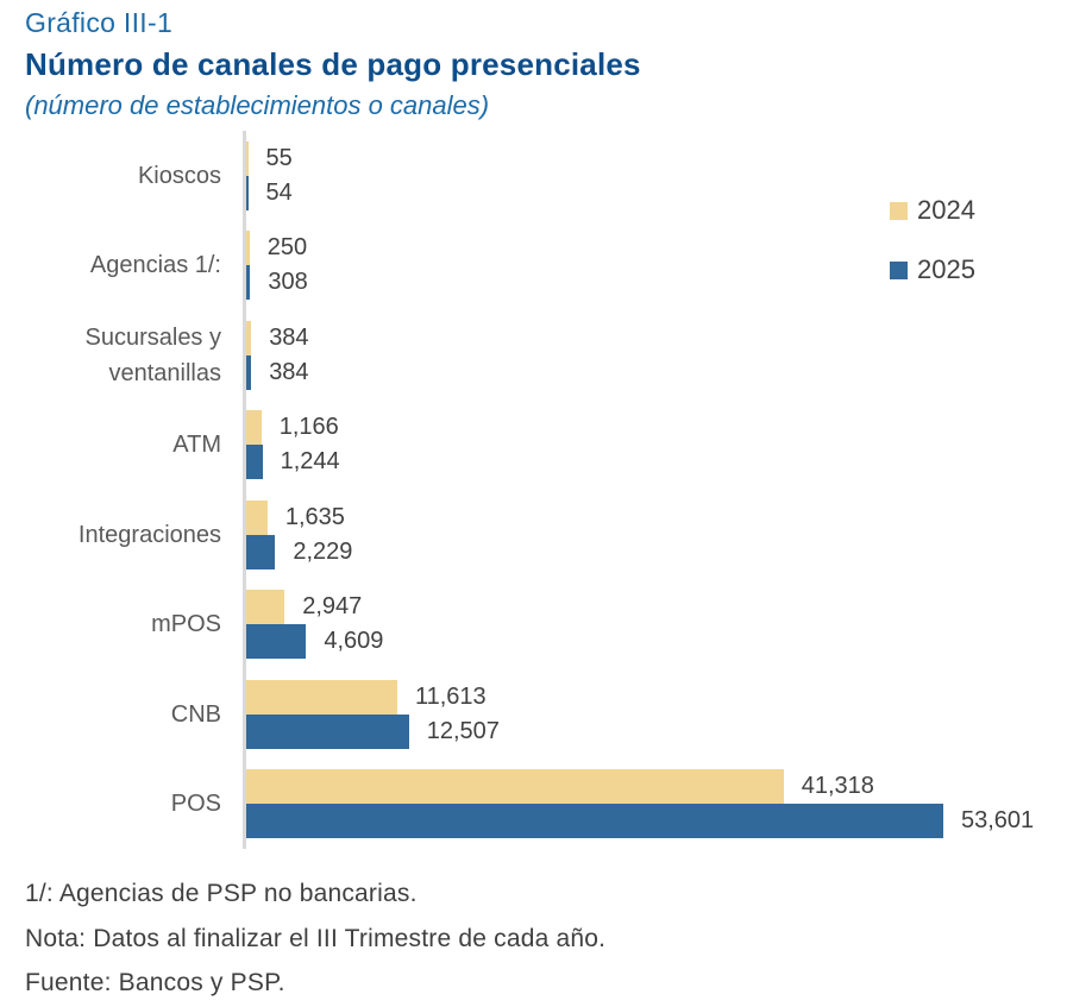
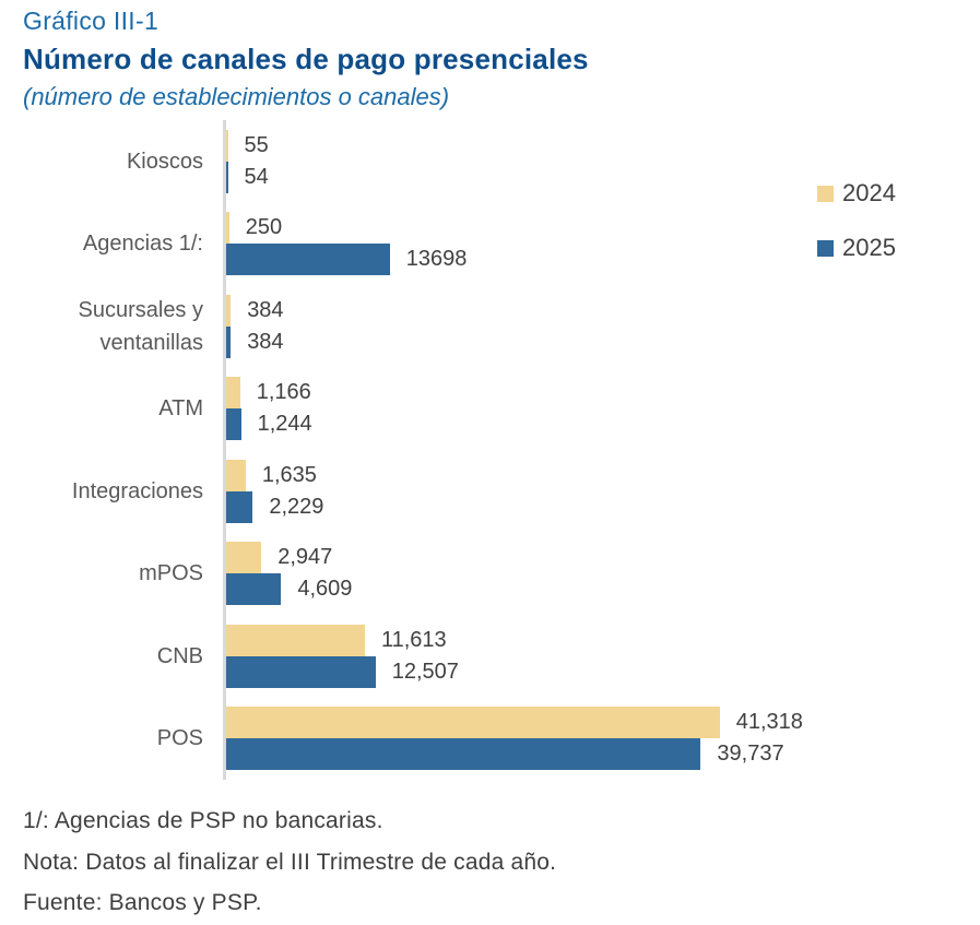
2025/Agencias 1/:: 308 -> 13698
2025/POS: 53,601 -> 39,737
